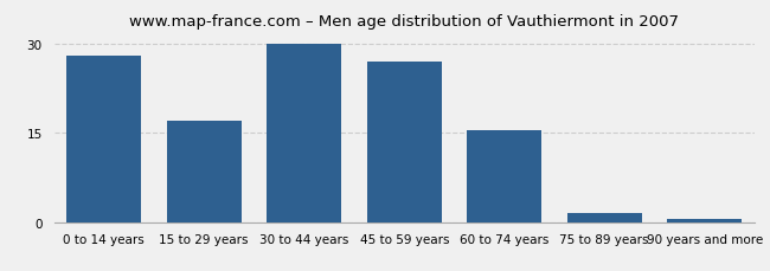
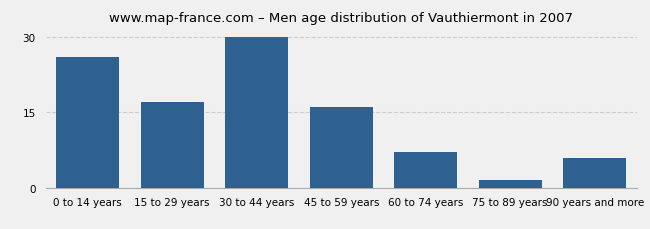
0 to 14 years: 28.0 -> 26.0
45 to 59 years: 27.0 -> 16.0
60 to 74 years: 15.5 -> 7.0
90 years and more: 0.5 -> 5.8
